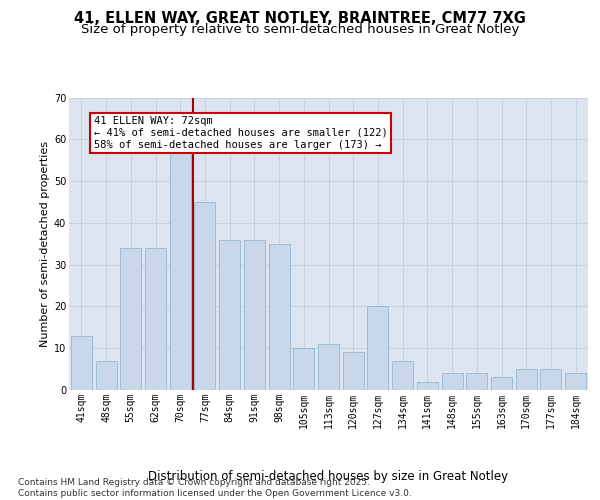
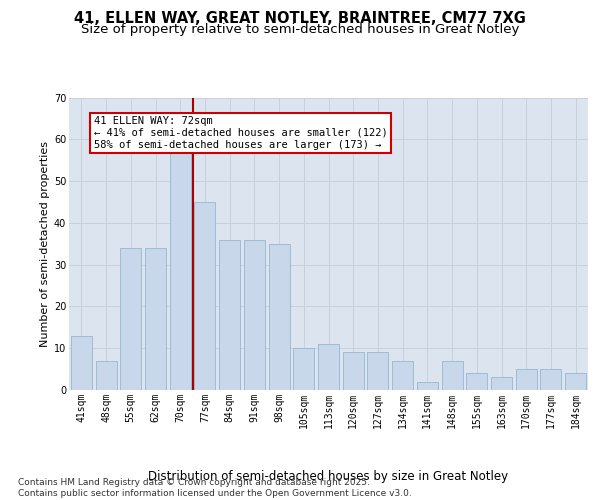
127sqm: 20 -> 9
148sqm: 4 -> 7
